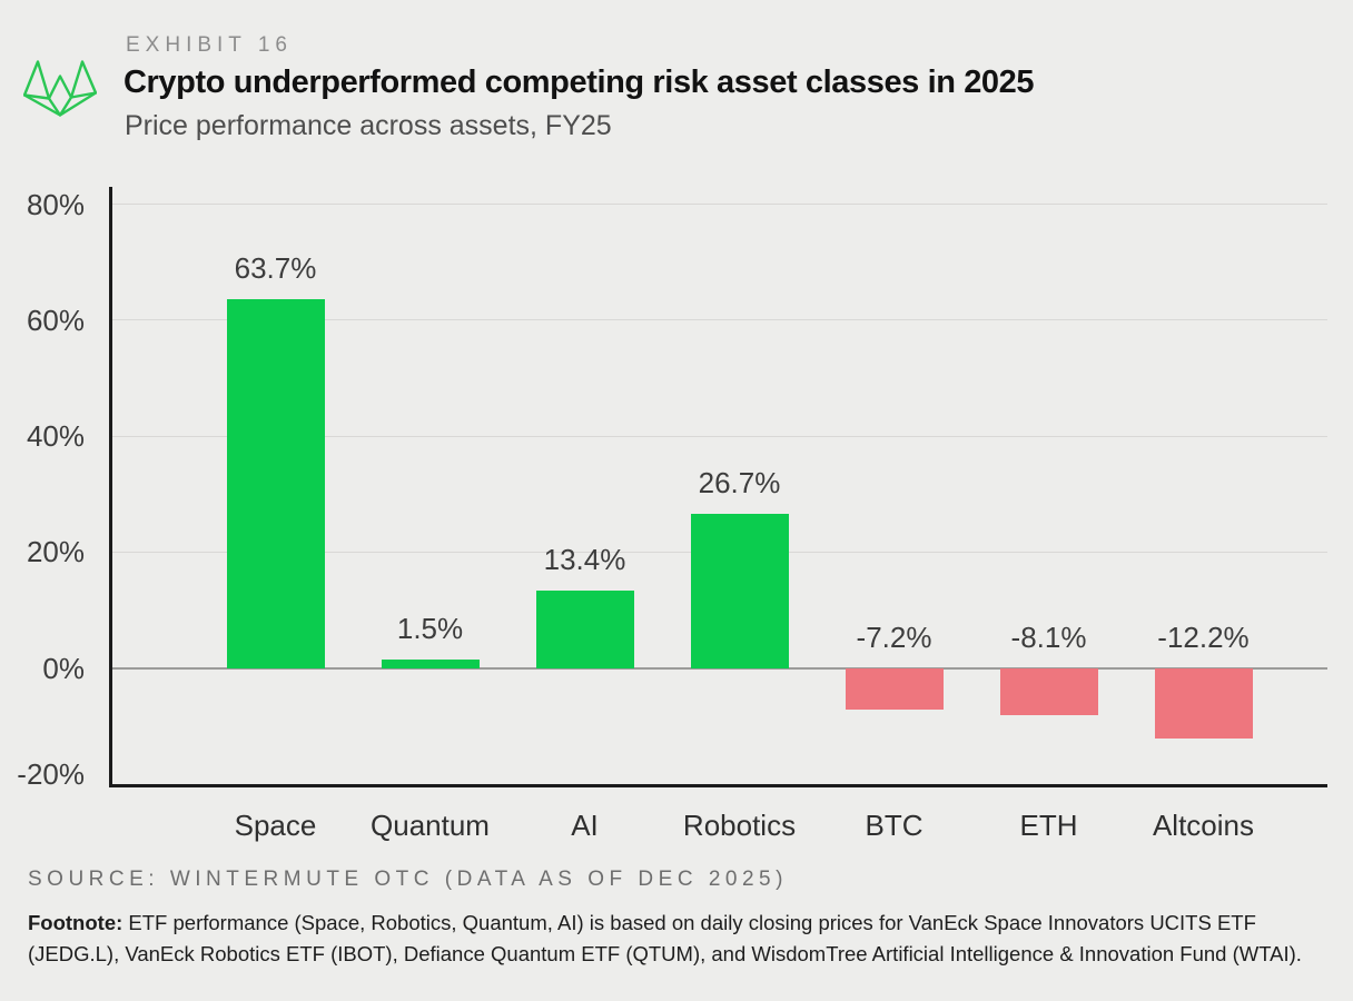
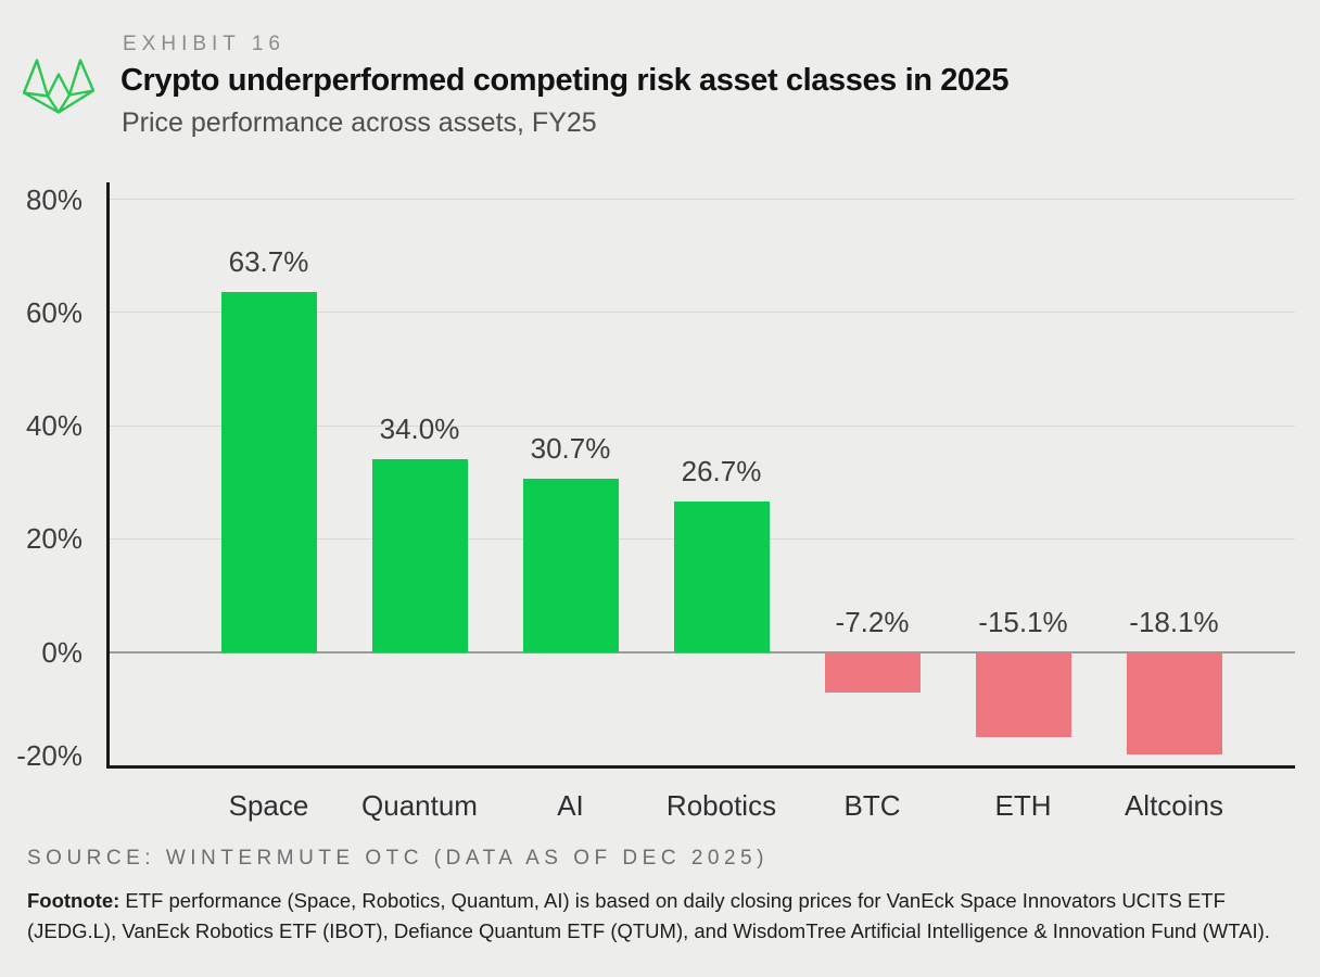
Quantum: 1.5% -> 34.0%
AI: 13.4% -> 30.7%
ETH: -8.1% -> -15.1%
Altcoins: -12.2% -> -18.1%
